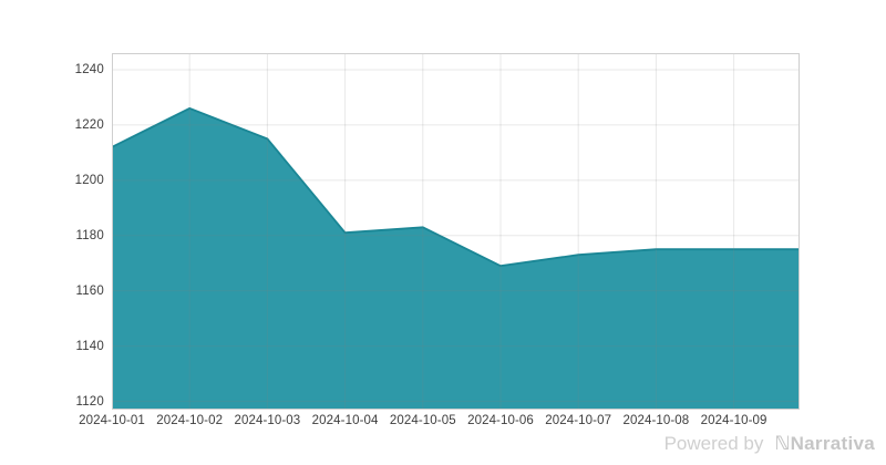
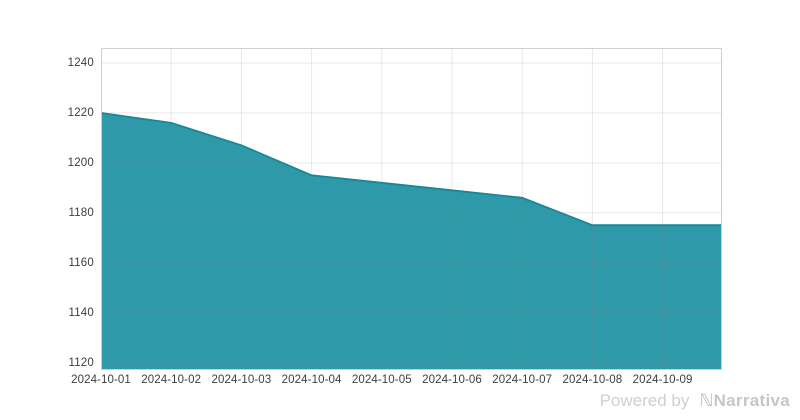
2024-10-01: 1212 -> 1220
2024-10-02: 1226 -> 1216
2024-10-03: 1215 -> 1207
2024-10-04: 1181 -> 1195
2024-10-05: 1183 -> 1192
2024-10-06: 1169 -> 1189
2024-10-07: 1173 -> 1186
